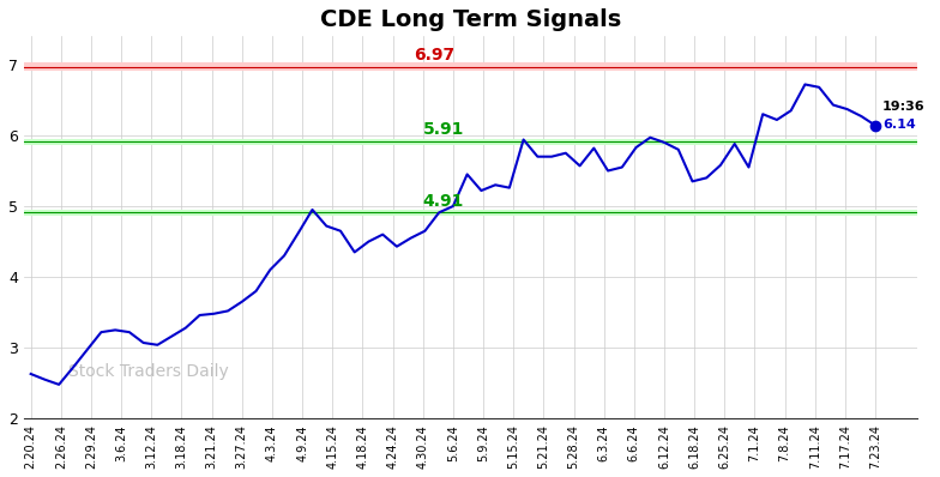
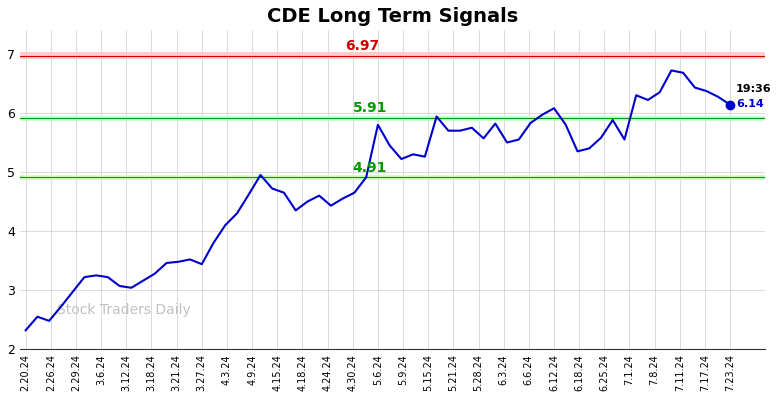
2.20.24: 2.63 -> 2.32
3.27.24: 3.65 -> 3.44
5.6.24: 5.00 -> 5.80
6.12.24: 5.90 -> 6.08
